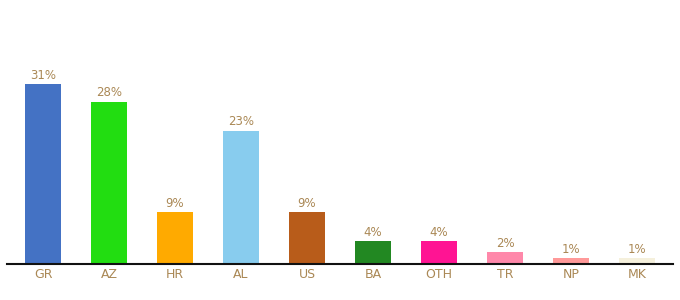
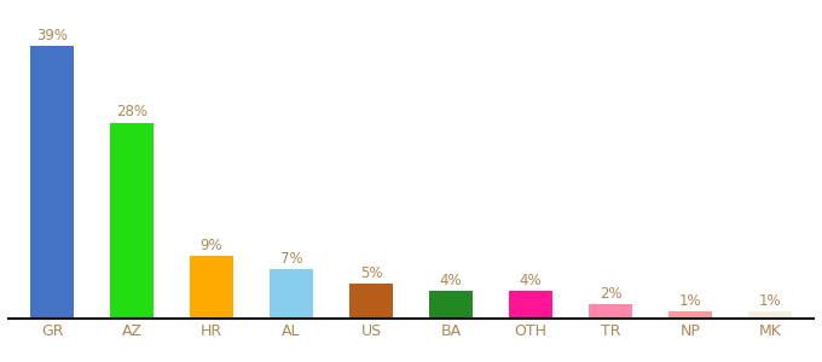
GR: 31% -> 39%
AL: 23% -> 7%
US: 9% -> 5%
